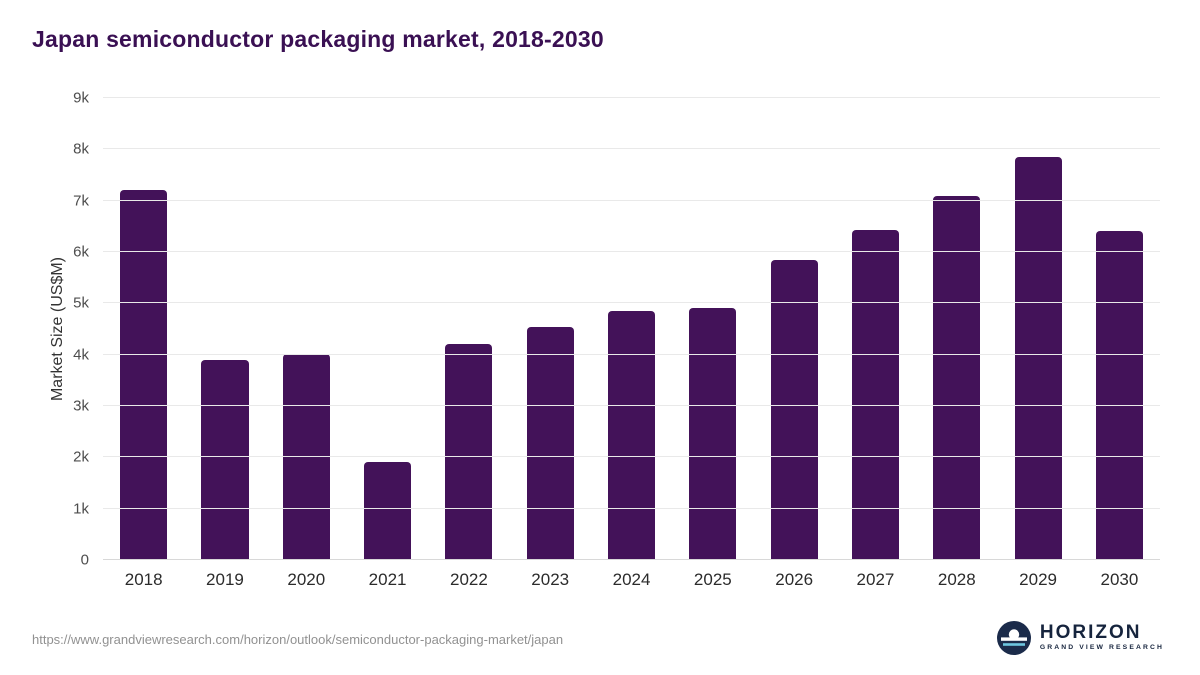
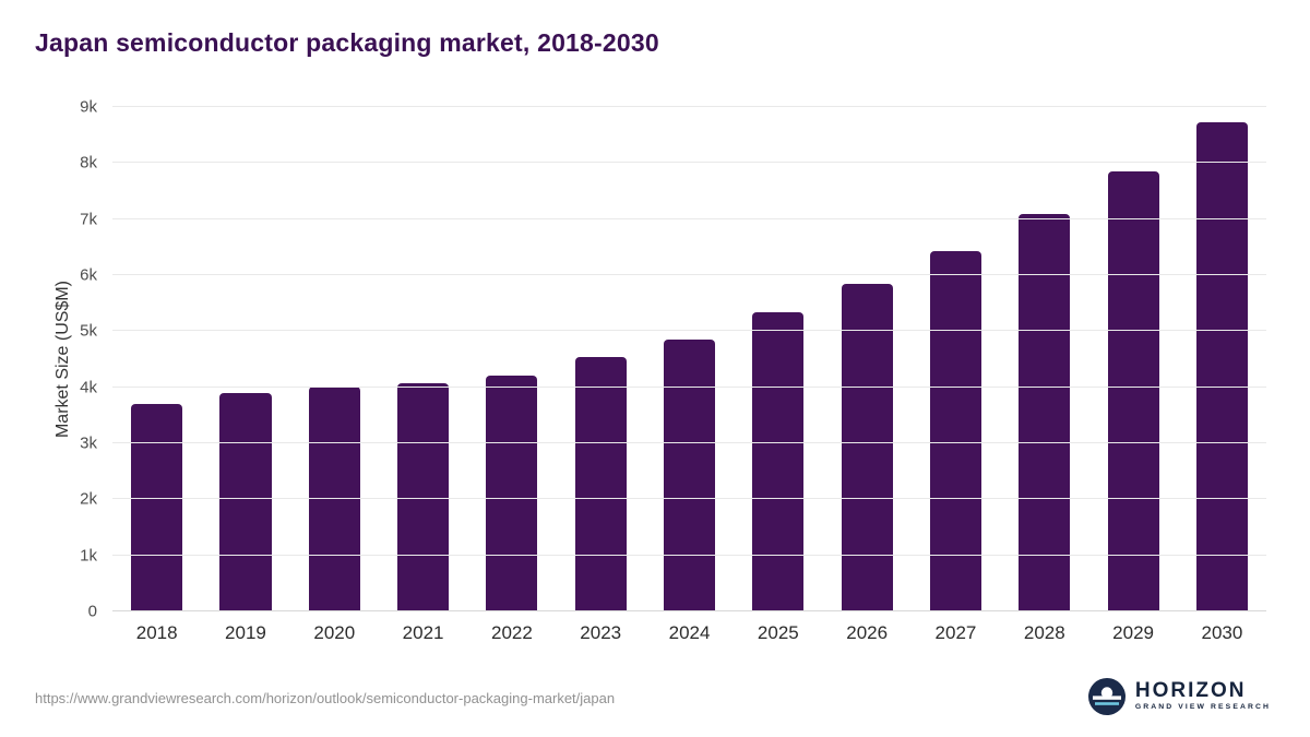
2018: 7.2k -> 3.7k
2021: 1.9k -> 4.1k
2025: 4.9k -> 5.3k
2030: 6.4k -> 8.7k
